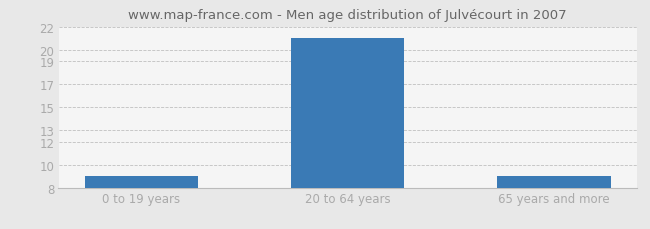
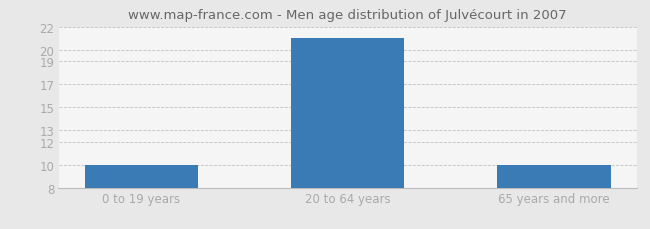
0 to 19 years: 9 -> 10
65 years and more: 9 -> 10
